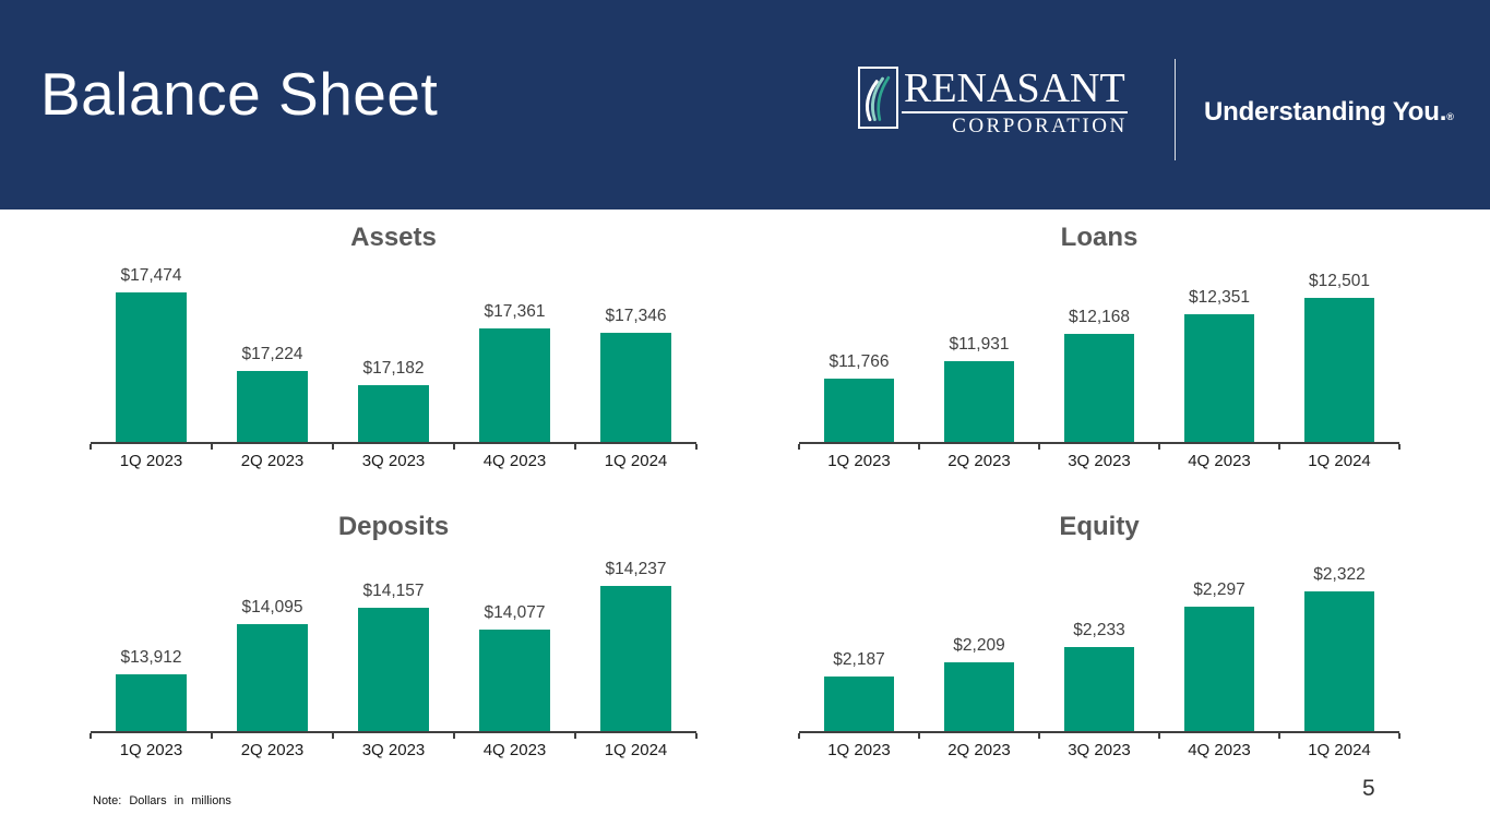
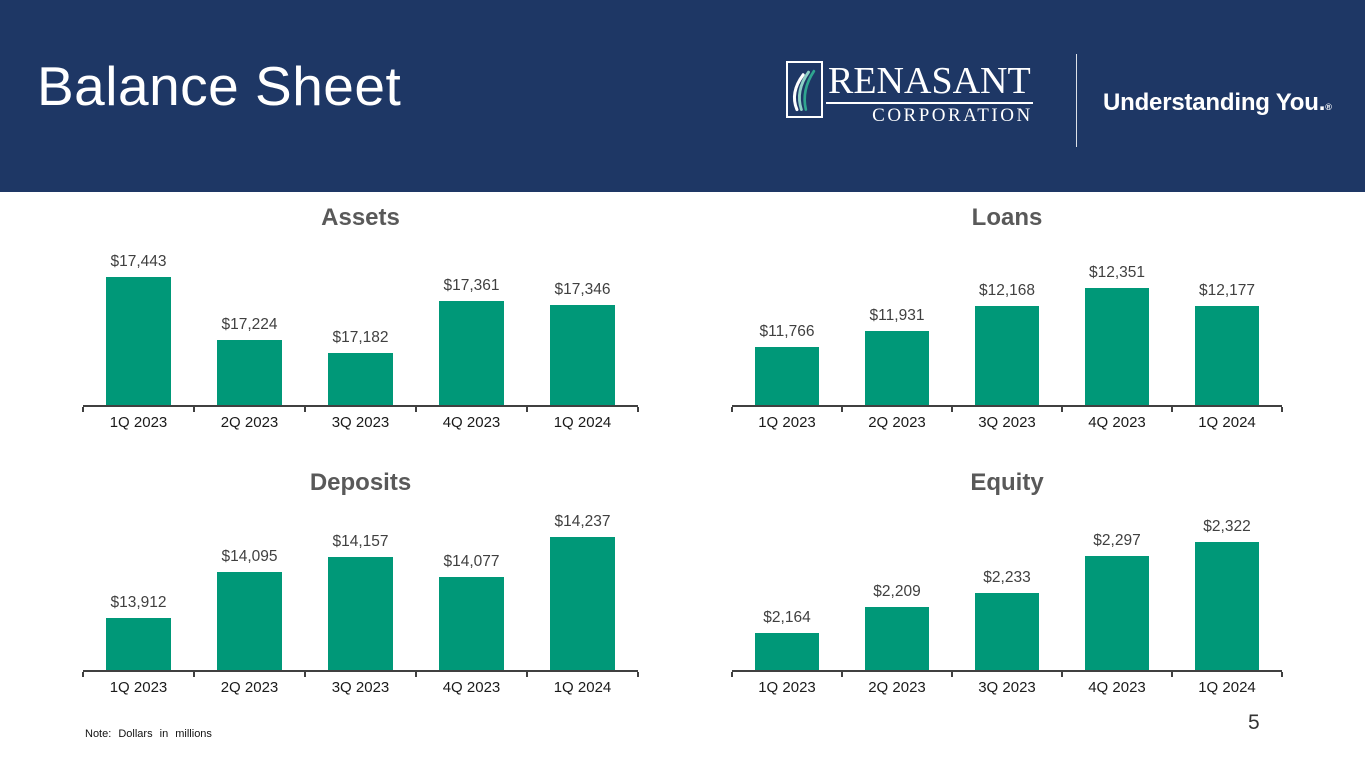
Assets/1Q 2023: $17,474 -> $17,443
Loans/1Q 2024: $12,501 -> $12,177
Equity/1Q 2023: $2,187 -> $2,164
